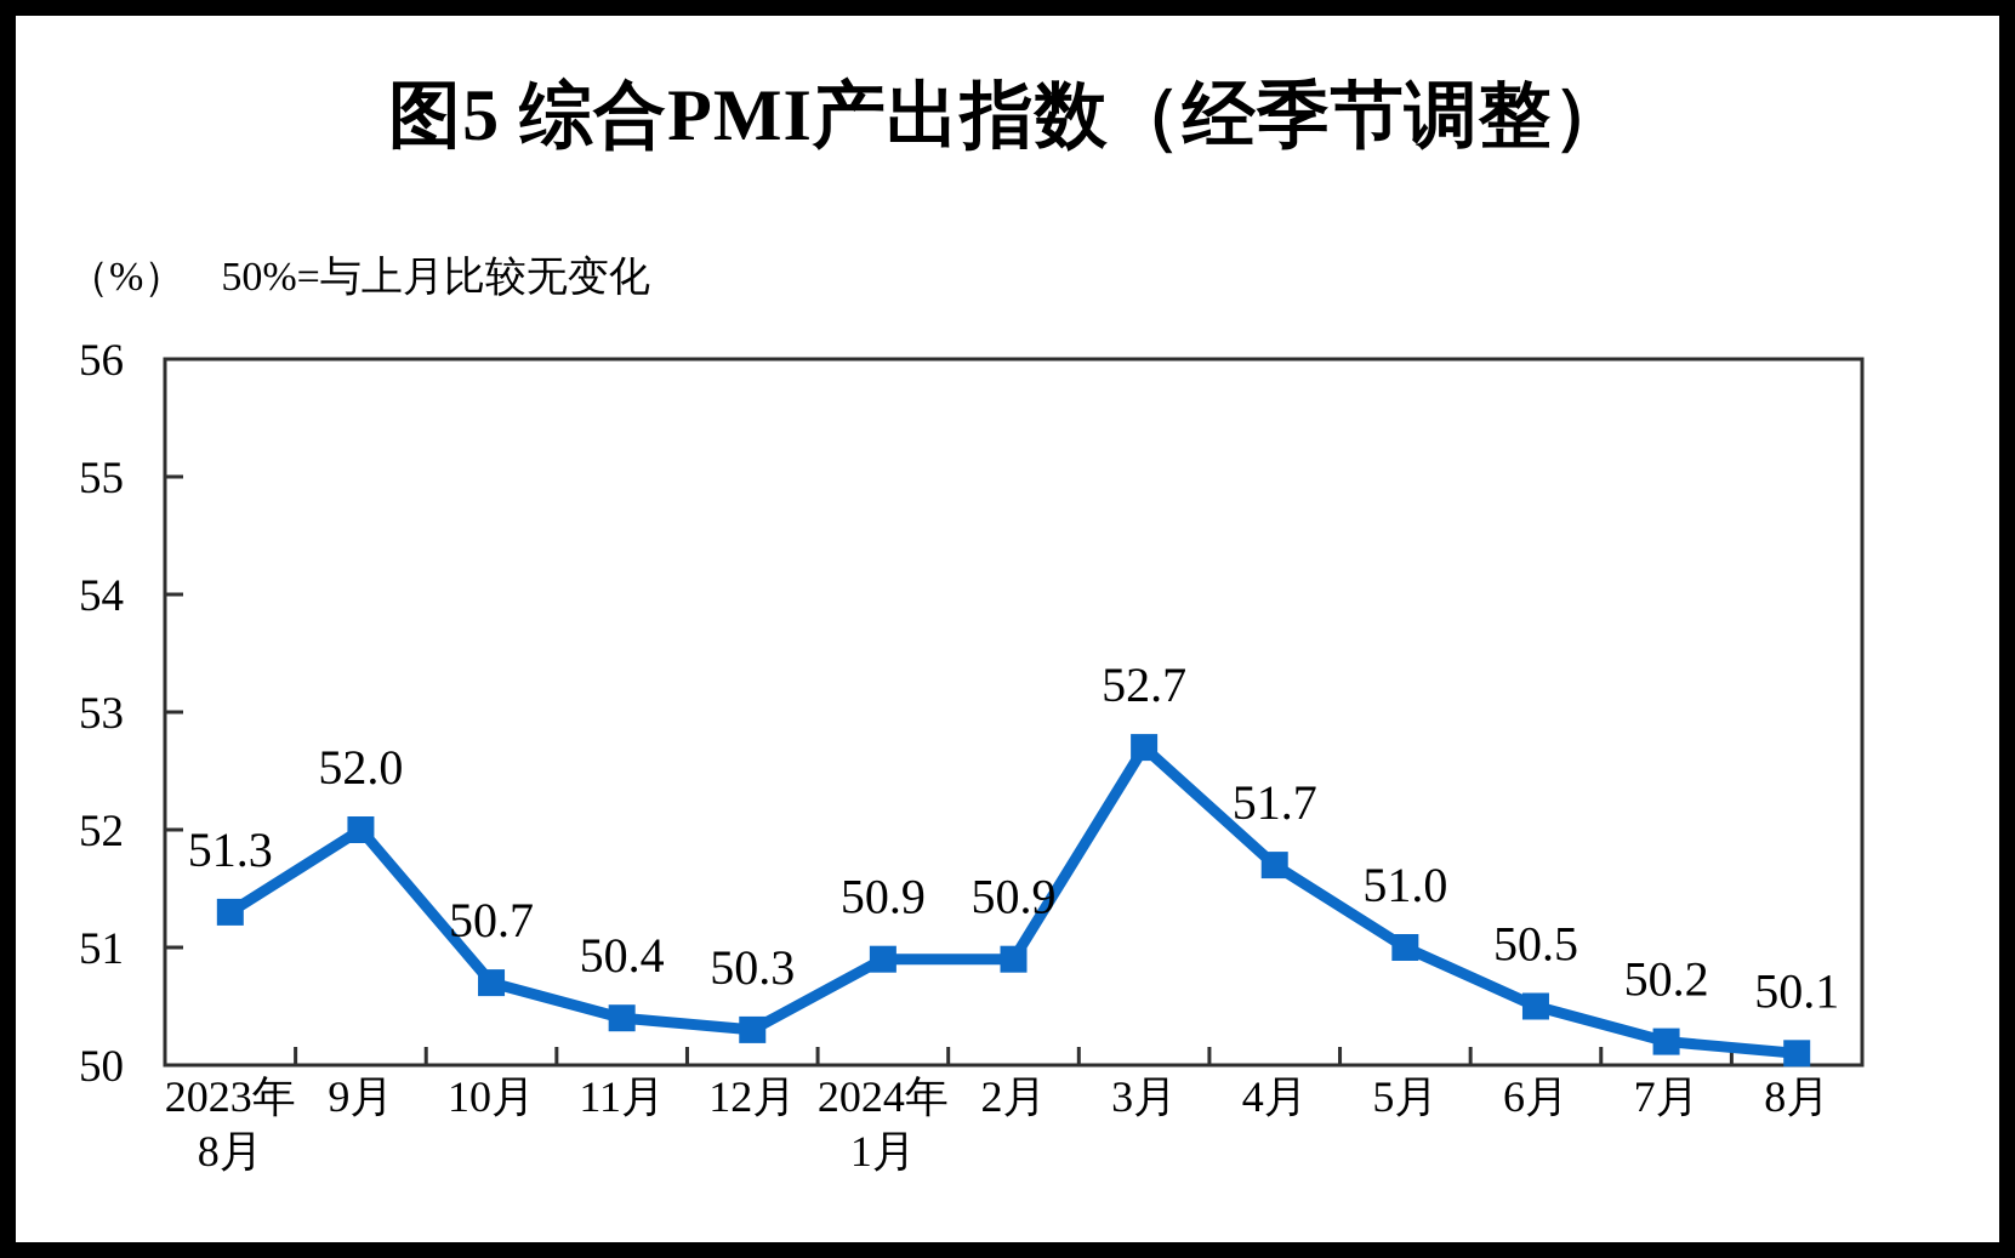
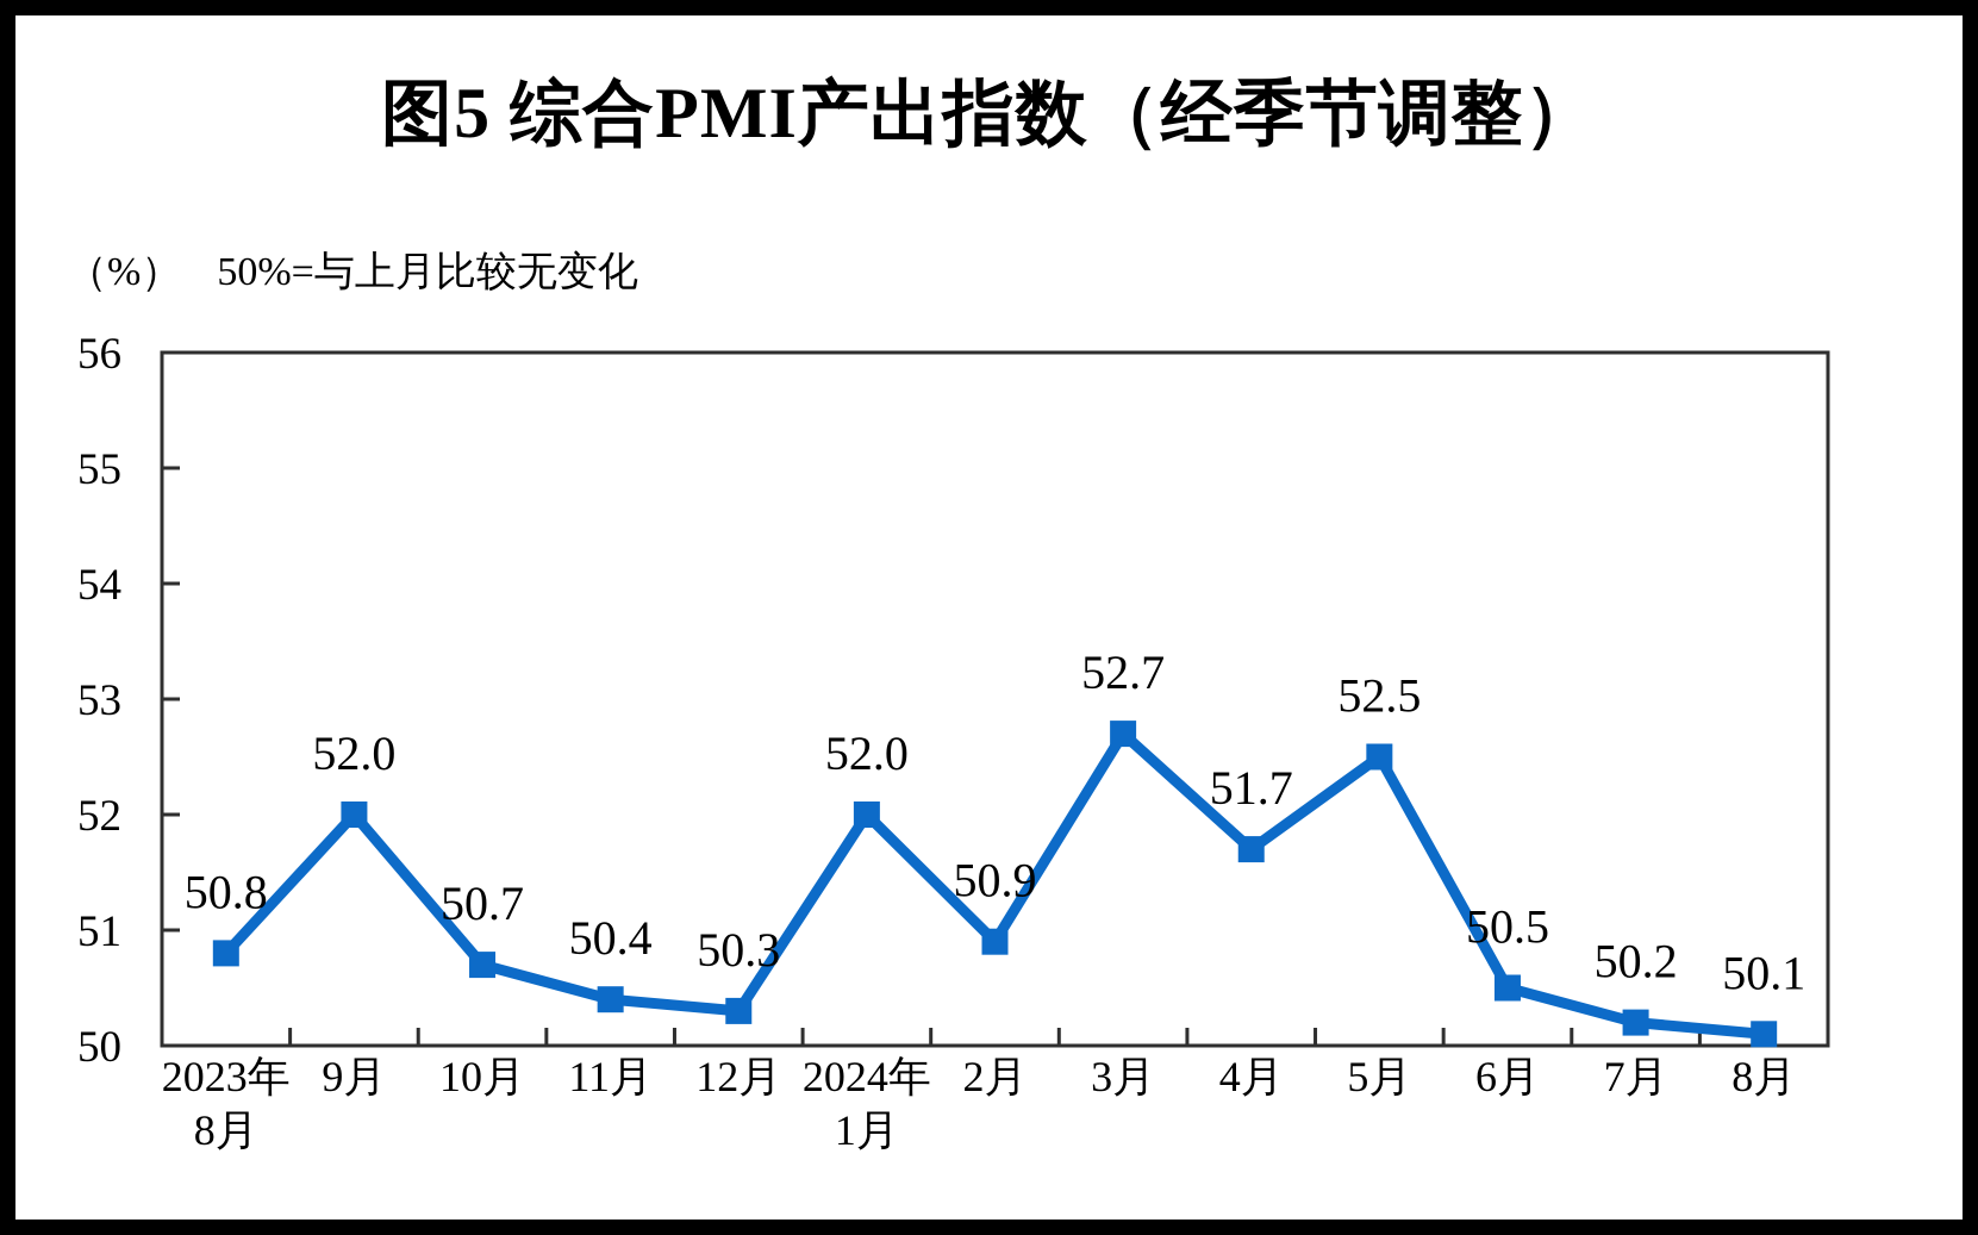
2023年8月: 51.3 -> 50.8
2024年1月: 50.9 -> 52.0
5月: 51.0 -> 52.5
